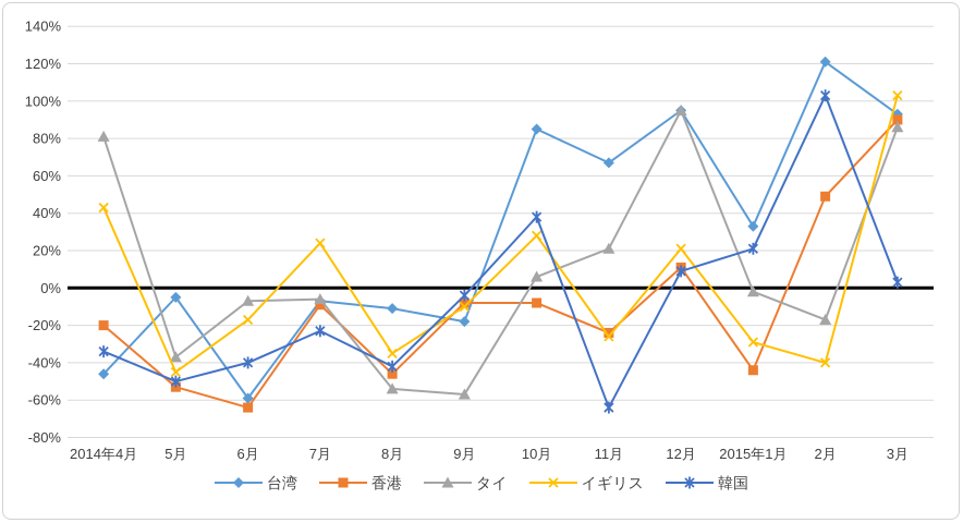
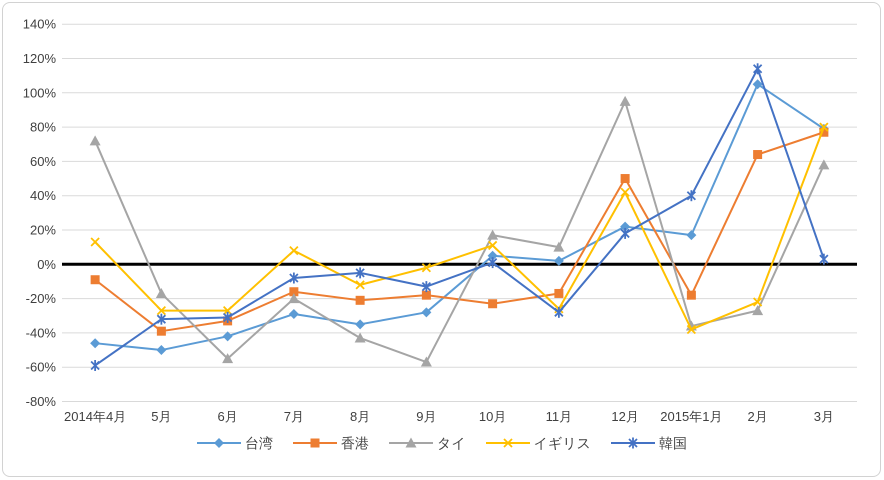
香港/2014年4月: -20% -> -9%
タイ/2014年4月: 81% -> 72%
イギリス/2014年4月: 43% -> 13%
韓国/2014年4月: -34% -> -59%
台湾/5月: -5% -> -50%
香港/5月: -53% -> -39%
タイ/5月: -37% -> -17%
イギリス/5月: -45% -> -27%
韓国/5月: -50% -> -32%
台湾/6月: -59% -> -42%
香港/6月: -64% -> -33%
タイ/6月: -7% -> -55%
イギリス/6月: -17% -> -27%
韓国/6月: -40% -> -31%
台湾/7月: -7% -> -29%
香港/7月: -9% -> -16%
タイ/7月: -6% -> -20%
イギリス/7月: 24% -> 8%
韓国/7月: -23% -> -8%
台湾/8月: -11% -> -35%
香港/8月: -46% -> -21%
タイ/8月: -54% -> -43%
イギリス/8月: -35% -> -12%
韓国/8月: -42% -> -5%
台湾/9月: -18% -> -28%
香港/9月: -8% -> -18%
イギリス/9月: -10% -> -2%
韓国/9月: -4% -> -13%
台湾/10月: 85% -> 5%
香港/10月: -8% -> -23%
タイ/10月: 6% -> 17%
イギリス/10月: 28% -> 11%
韓国/10月: 38% -> 1%
台湾/11月: 67% -> 2%
香港/11月: -24% -> -17%
タイ/11月: 21% -> 10%
韓国/11月: -64% -> -28%
台湾/12月: 95% -> 22%
香港/12月: 11% -> 50%
イギリス/12月: 21% -> 42%
韓国/12月: 9% -> 18%
台湾/2015年1月: 33% -> 17%
香港/2015年1月: -44% -> -18%
タイ/2015年1月: -2% -> -36%
イギリス/2015年1月: -29% -> -38%
韓国/2015年1月: 21% -> 40%
台湾/2月: 121% -> 105%
香港/2月: 49% -> 64%
タイ/2月: -17% -> -27%
イギリス/2月: -40% -> -22%
韓国/2月: 103% -> 114%
台湾/3月: 93% -> 79%
香港/3月: 90% -> 77%
タイ/3月: 86% -> 58%
イギリス/3月: 103% -> 80%
